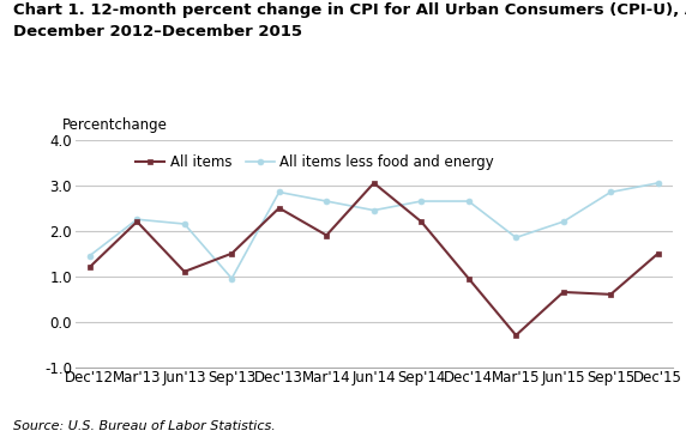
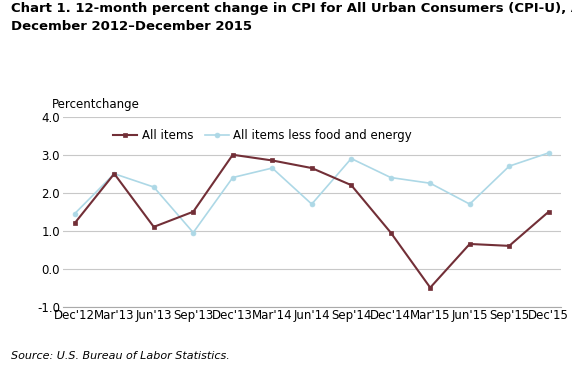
All items/Mar'13: 2.20 -> 2.50
All items less food and energy/Mar'13: 2.25 -> 2.50
All items/Dec'13: 2.50 -> 3.00
All items less food and energy/Dec'13: 2.85 -> 2.40
All items/Mar'14: 1.90 -> 2.85
All items/Jun'14: 3.05 -> 2.65
All items less food and energy/Jun'14: 2.45 -> 1.70
All items less food and energy/Sep'14: 2.65 -> 2.90
All items less food and energy/Dec'14: 2.65 -> 2.40
All items/Mar'15: -0.30 -> -0.50
All items less food and energy/Mar'15: 1.85 -> 2.25
All items less food and energy/Jun'15: 2.20 -> 1.70
All items less food and energy/Sep'15: 2.85 -> 2.70
